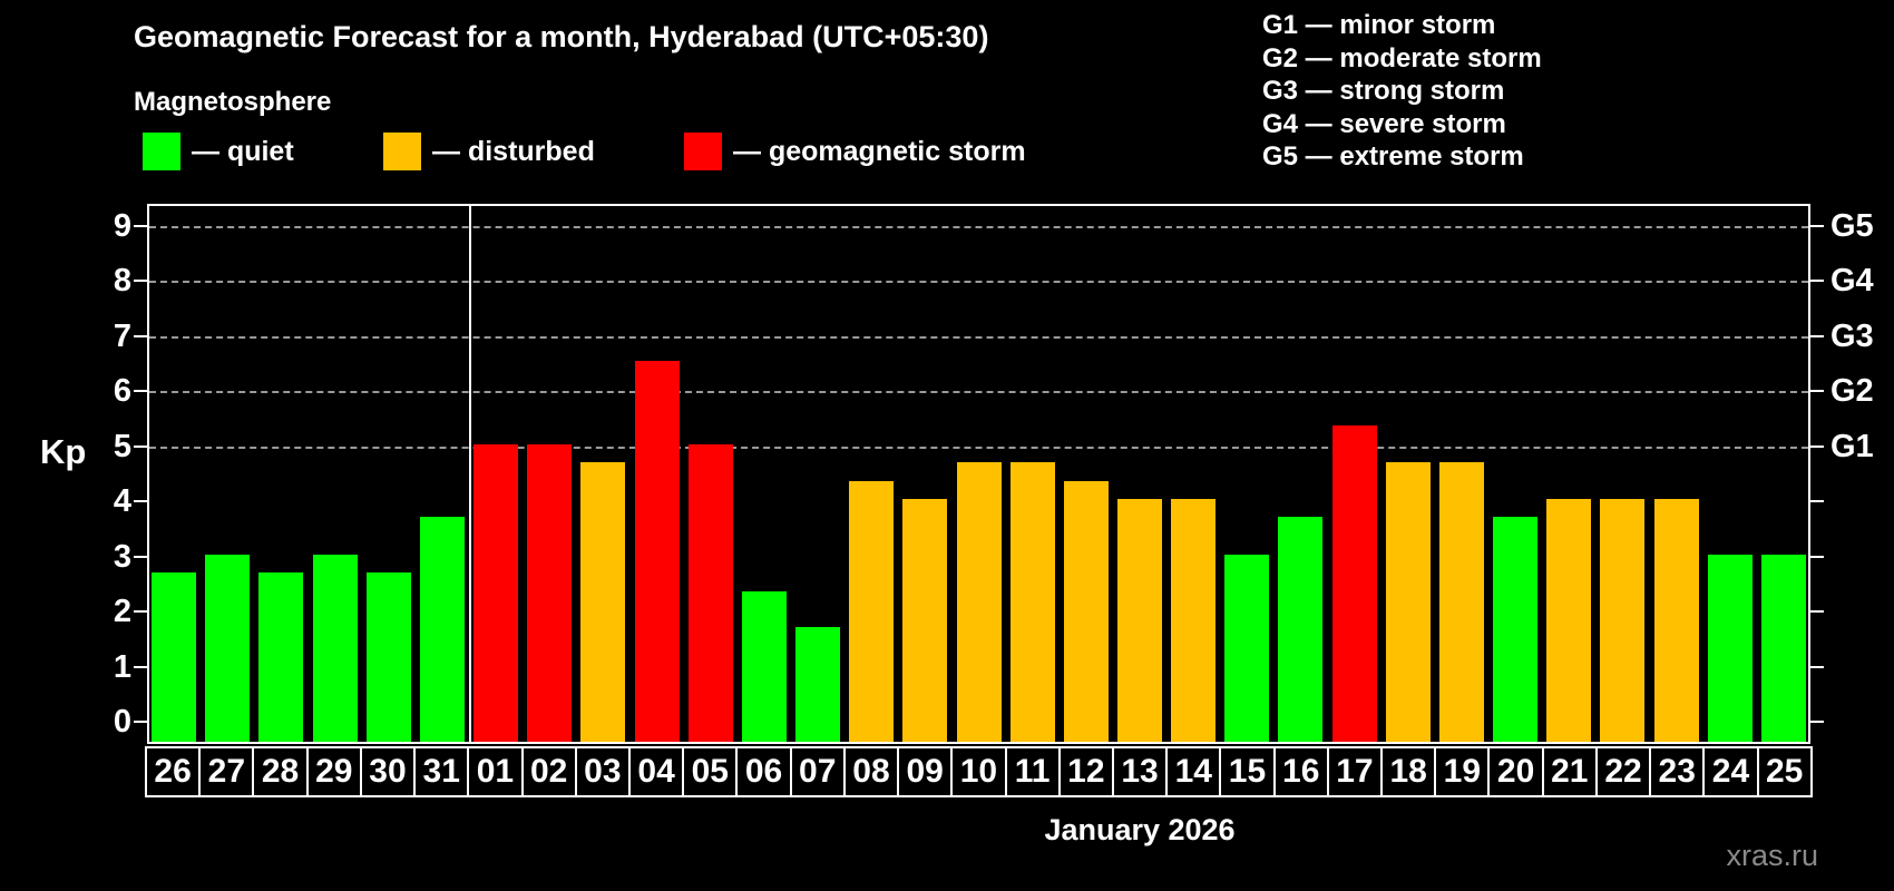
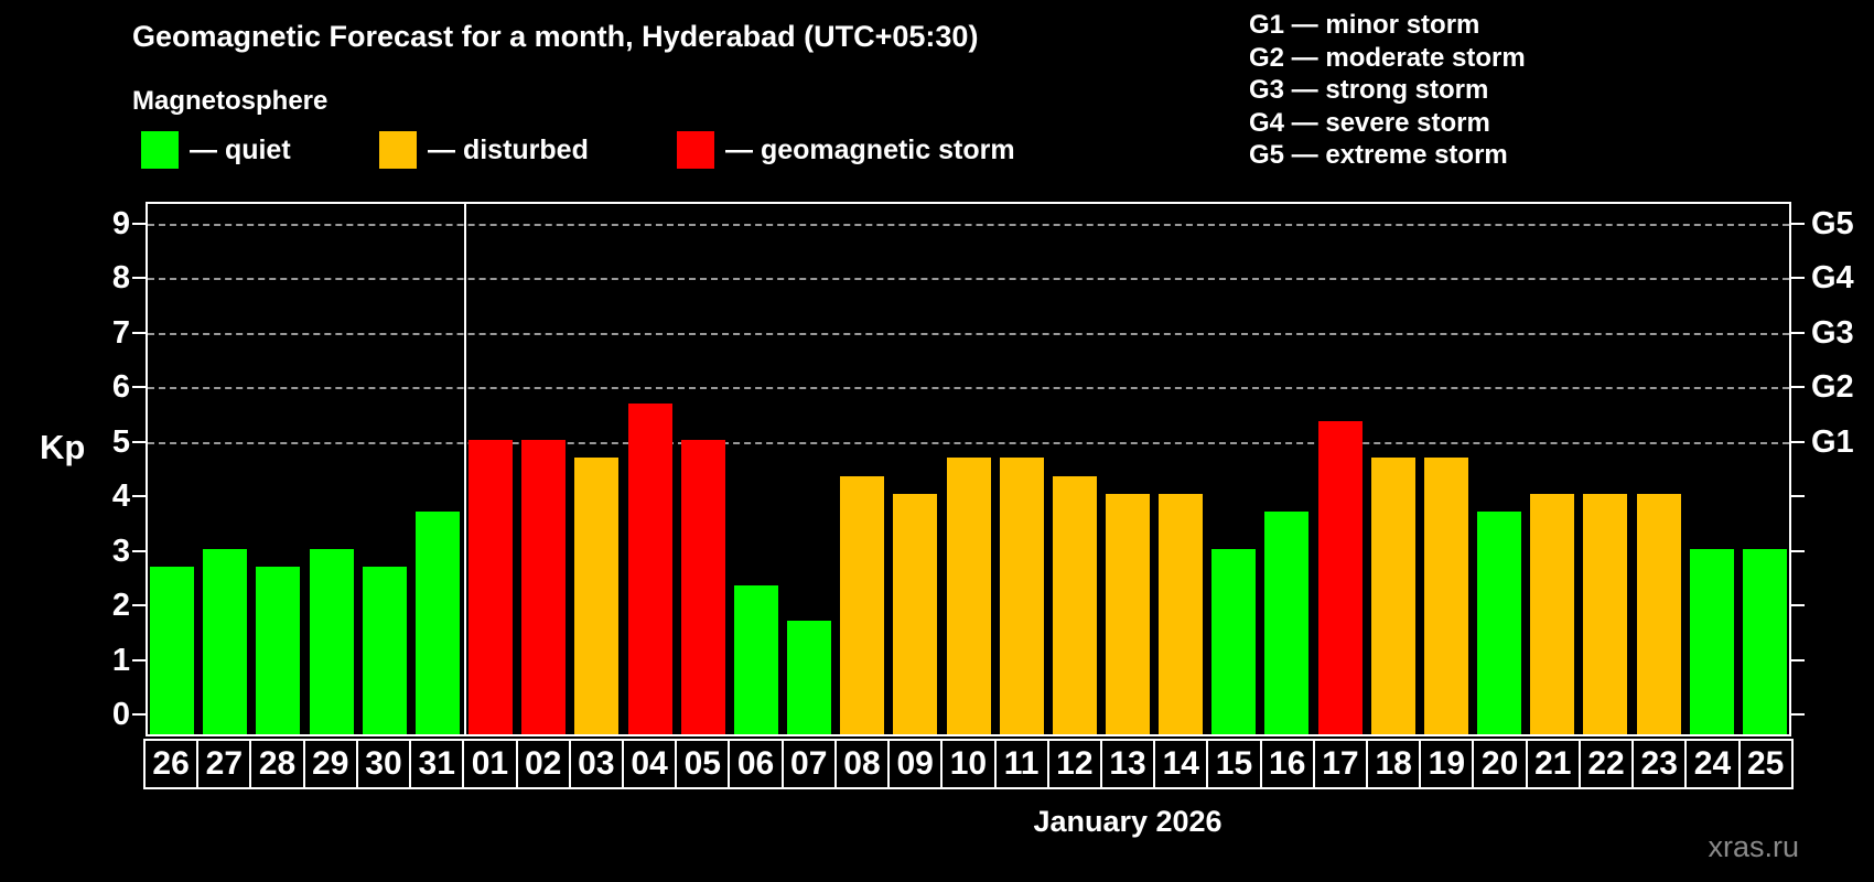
04: 6.5 -> 5.7
